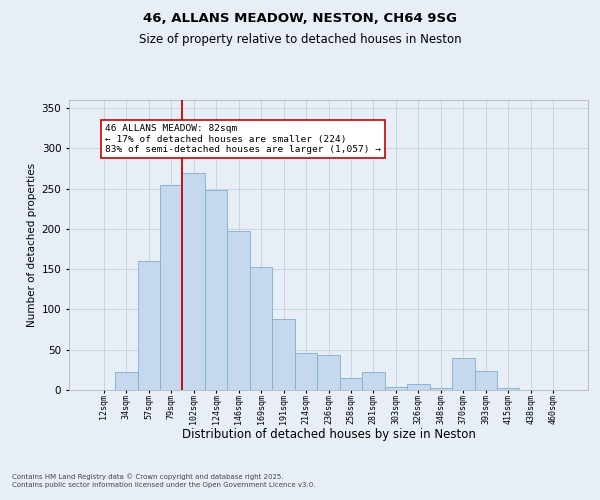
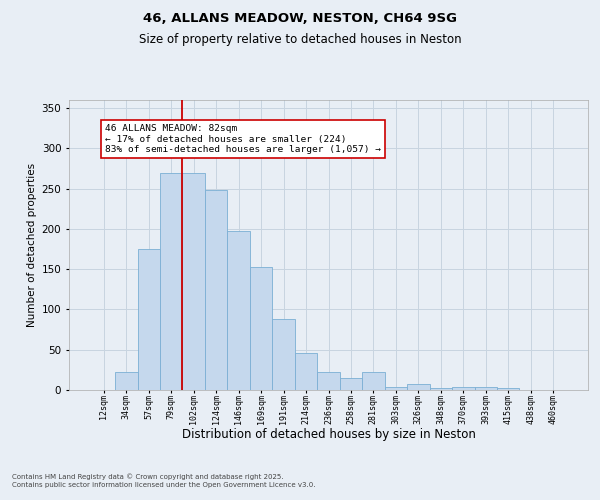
57sqm: 160 -> 175
79sqm: 254 -> 270
236sqm: 44 -> 22
370sqm: 40 -> 4
393sqm: 24 -> 4
